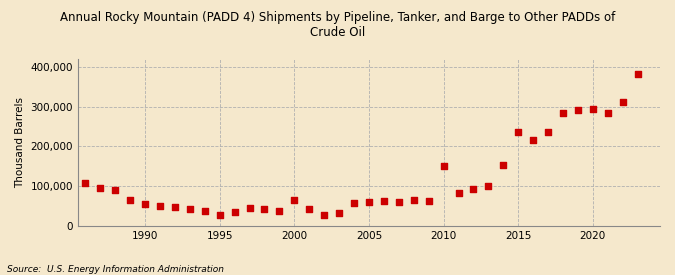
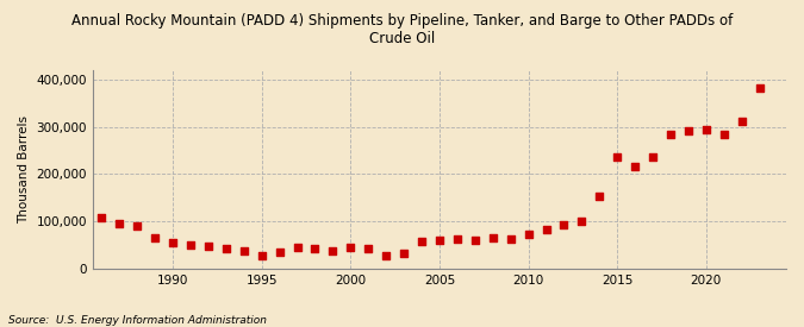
2000: 65,000 -> 46,000
2010: 150,000 -> 73,000
